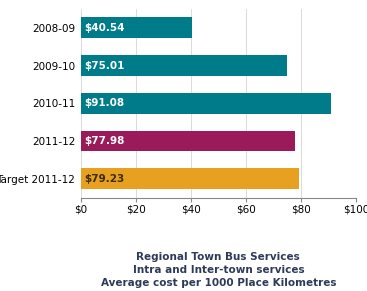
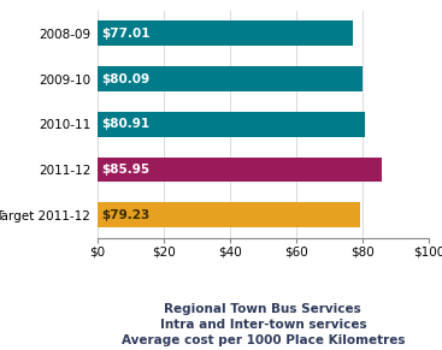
2008-09: $40.54 -> $77.01
2009-10: $75.01 -> $80.09
2010-11: $91.08 -> $80.91
2011-12: $77.98 -> $85.95
